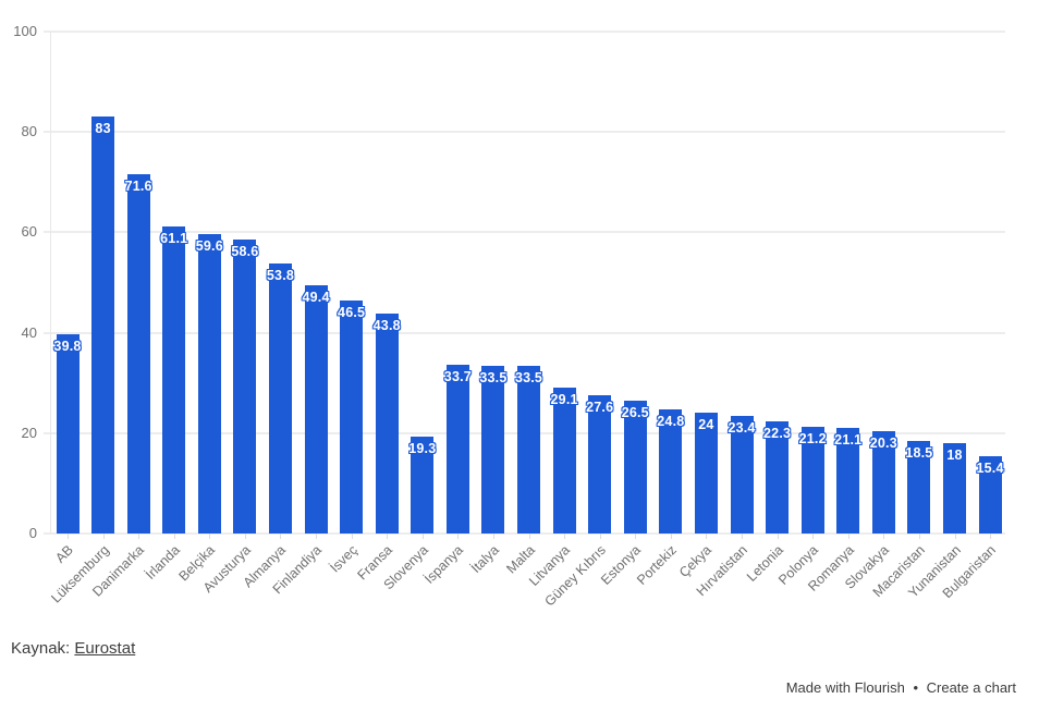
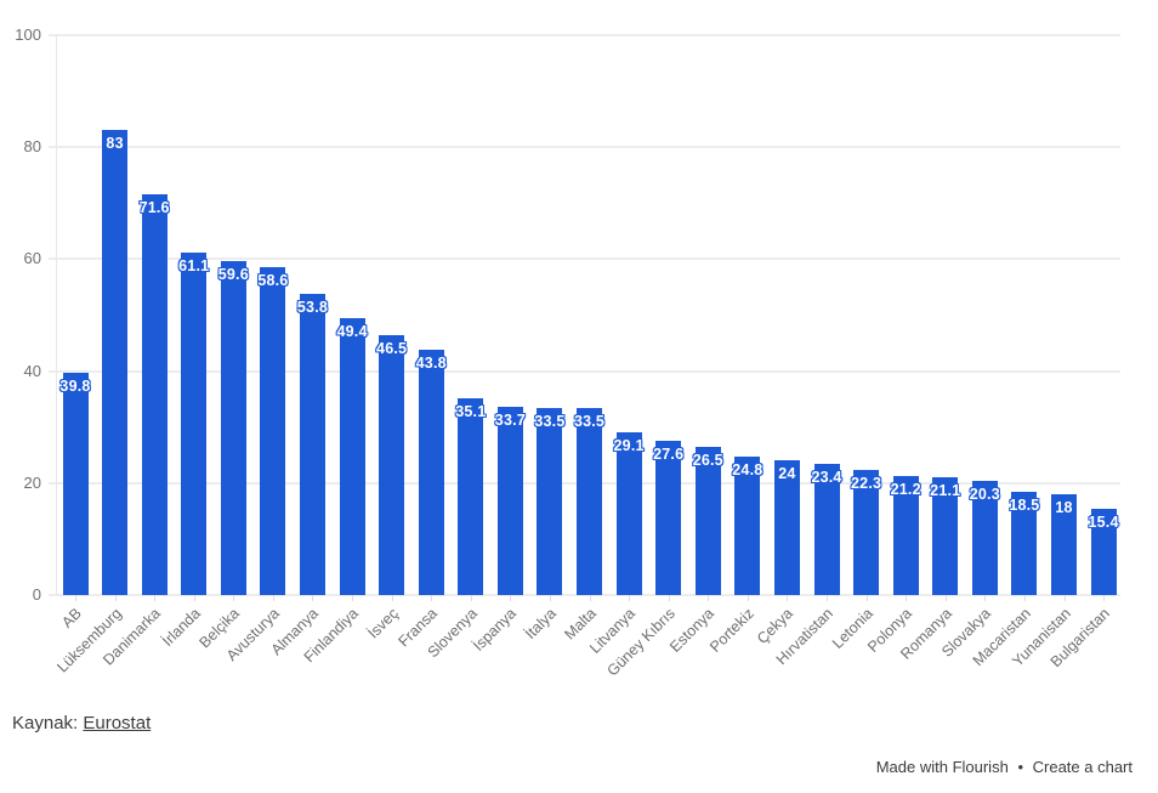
Slovenya: 19.3 -> 35.1
